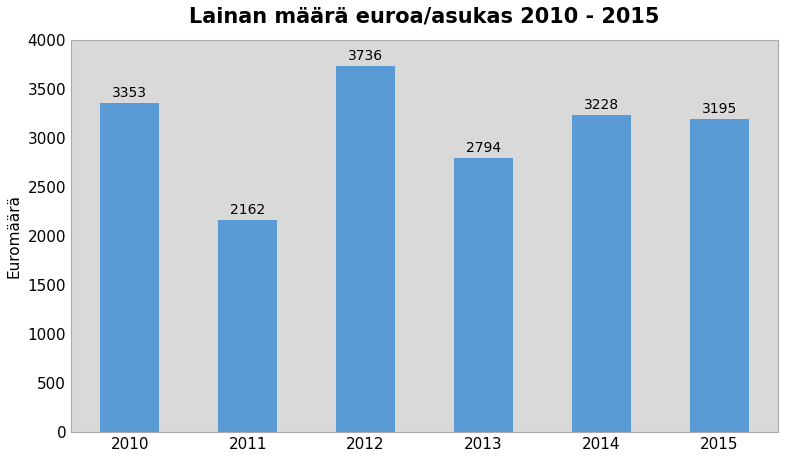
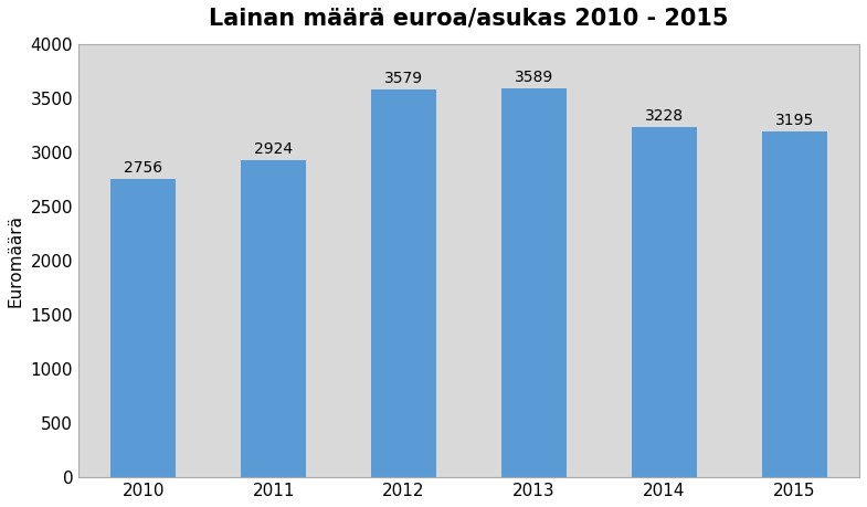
2010: 3353 -> 2756
2011: 2162 -> 2924
2012: 3736 -> 3579
2013: 2794 -> 3589
